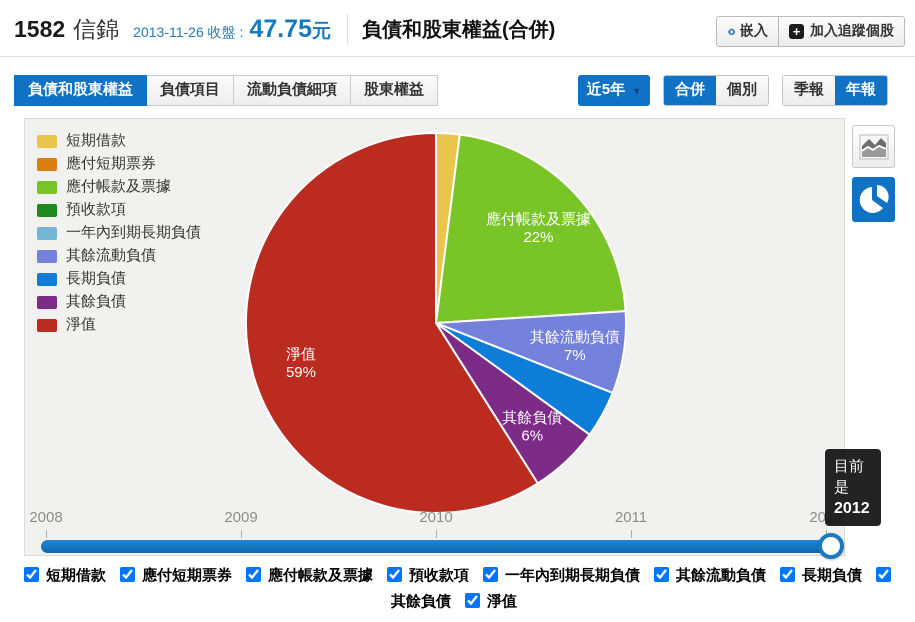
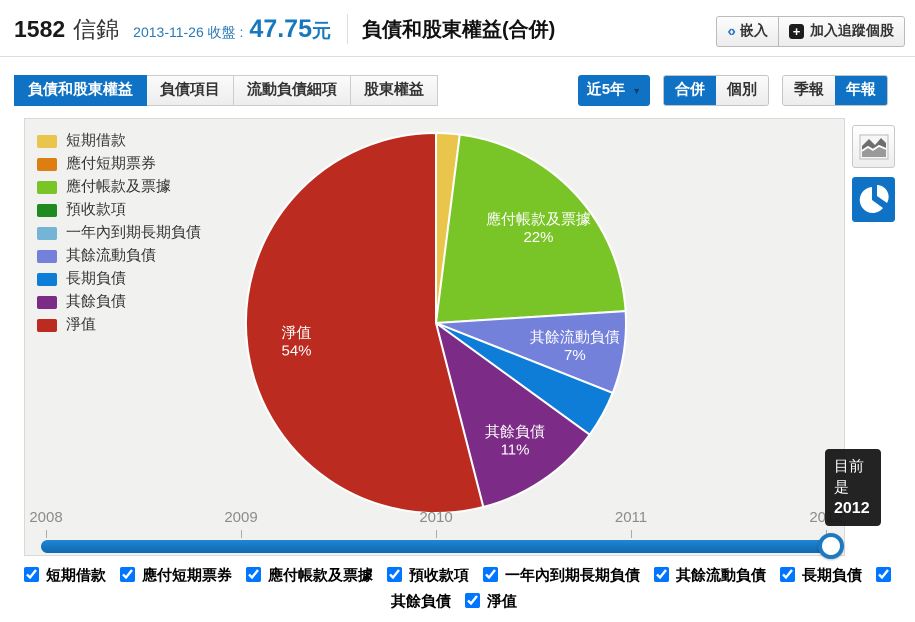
其餘負債: 6% -> 11%
淨值: 59% -> 54%
